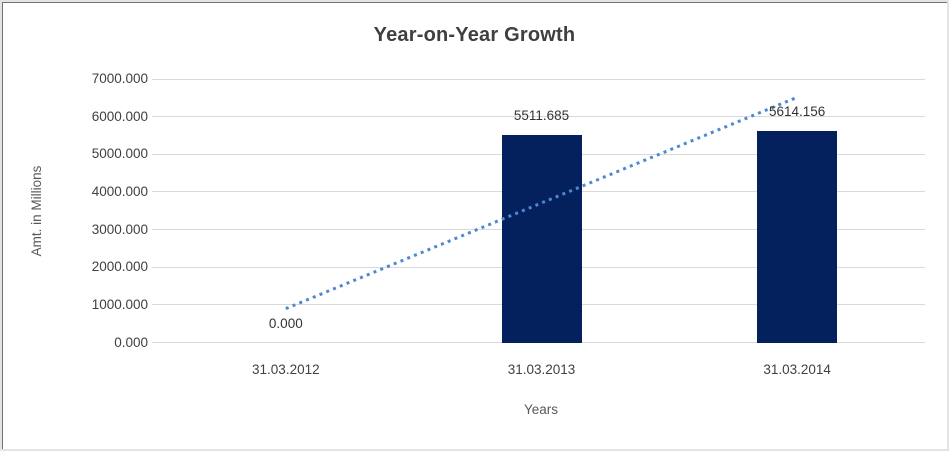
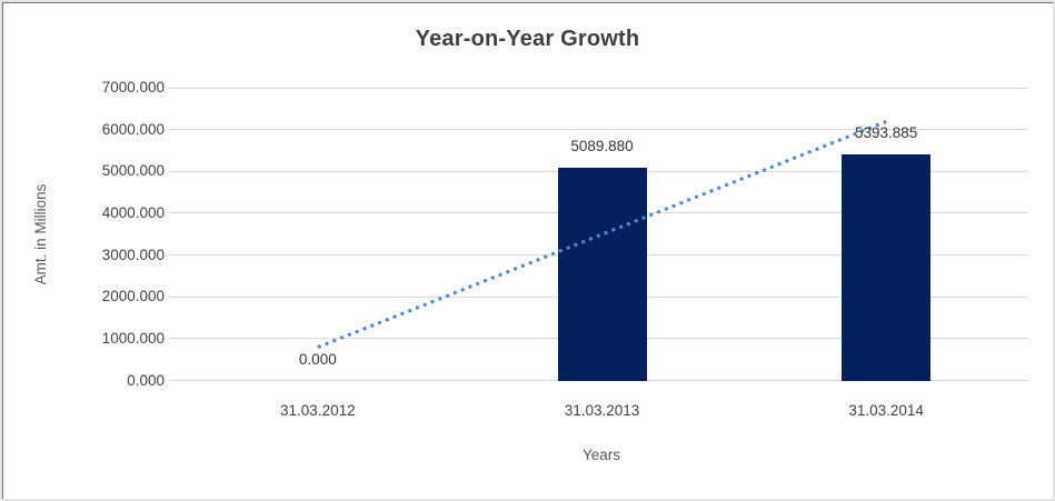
31.03.2013: 5511.685 -> 5089.880
31.03.2014: 5614.156 -> 5393.885
